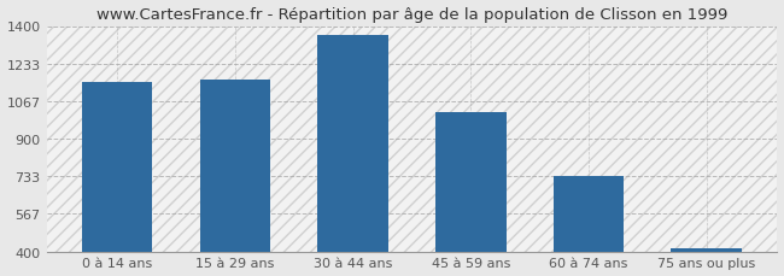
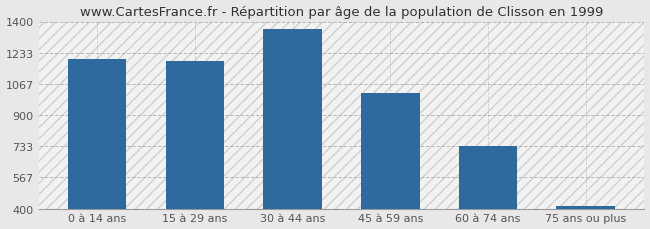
0 à 14 ans: 1150 -> 1200
15 à 29 ans: 1160 -> 1190
